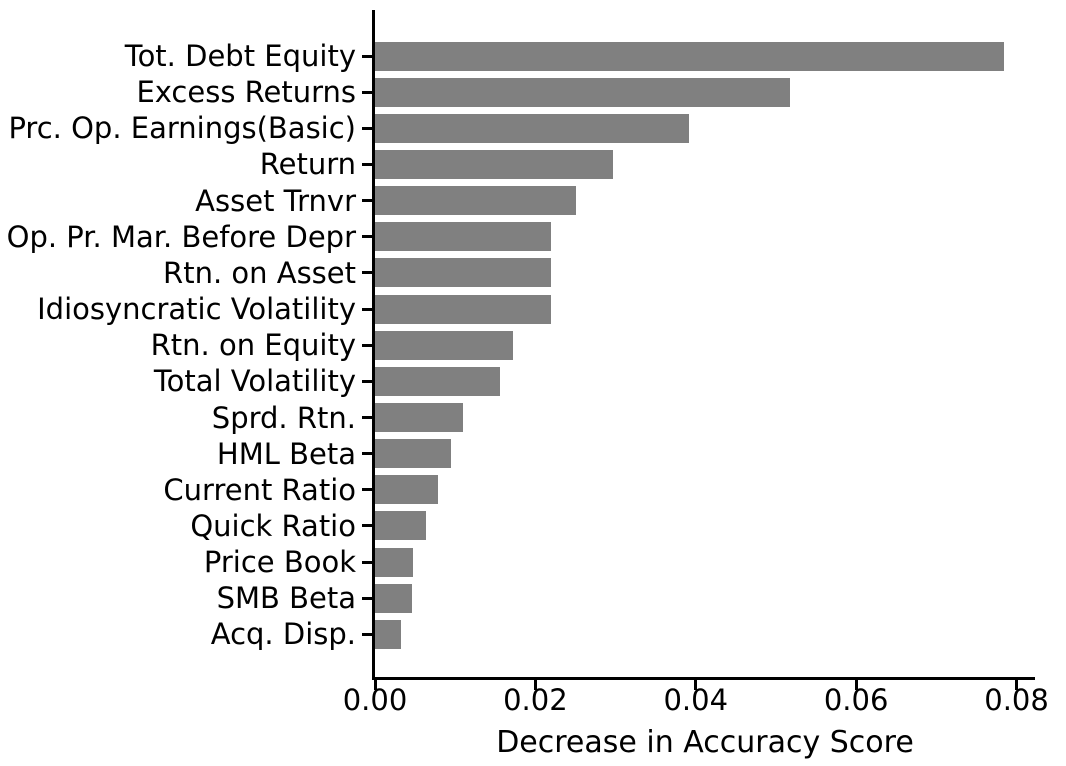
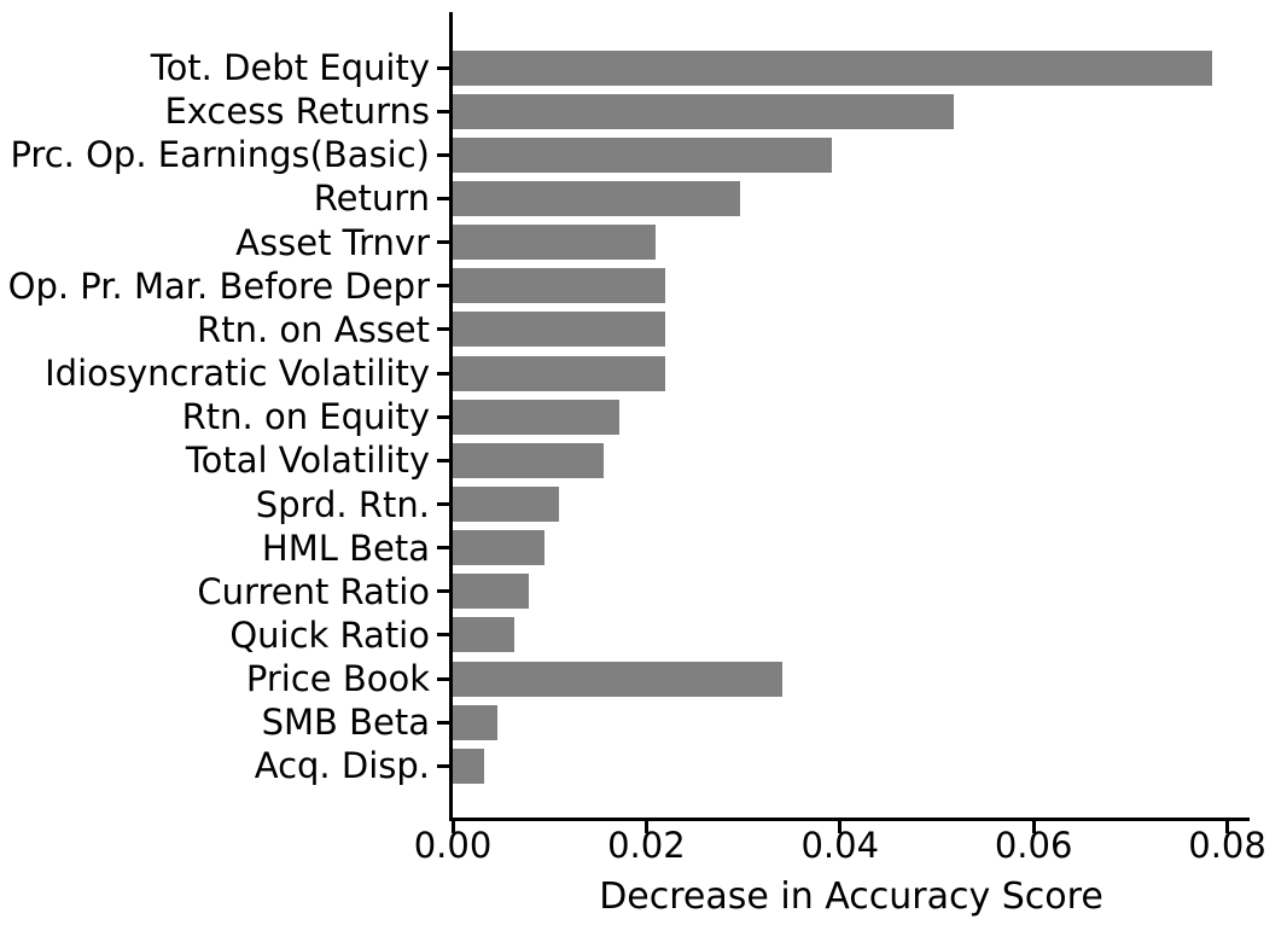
Asset Trnvr: 0.025 -> 0.021
Price Book: 0.005 -> 0.034
